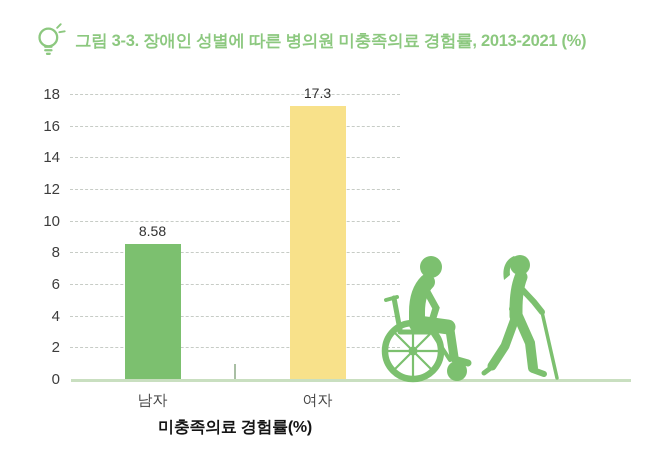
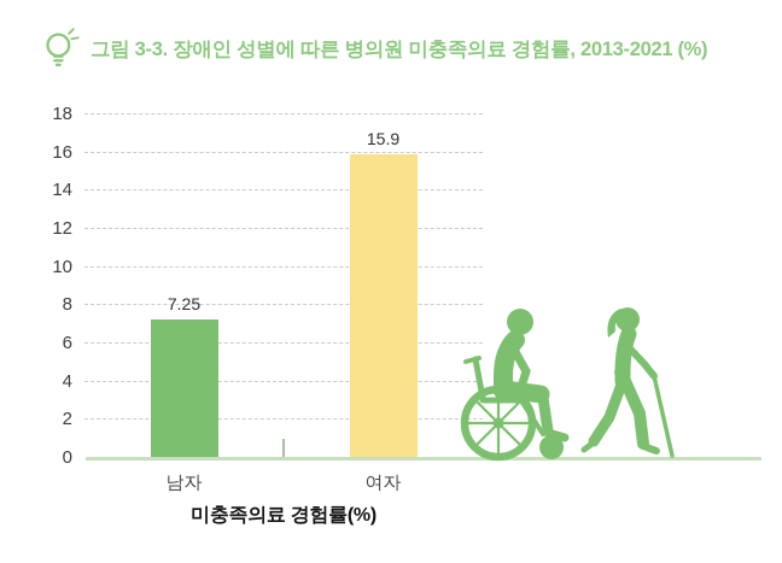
남자: 8.58 -> 7.25
여자: 17.3 -> 15.9
